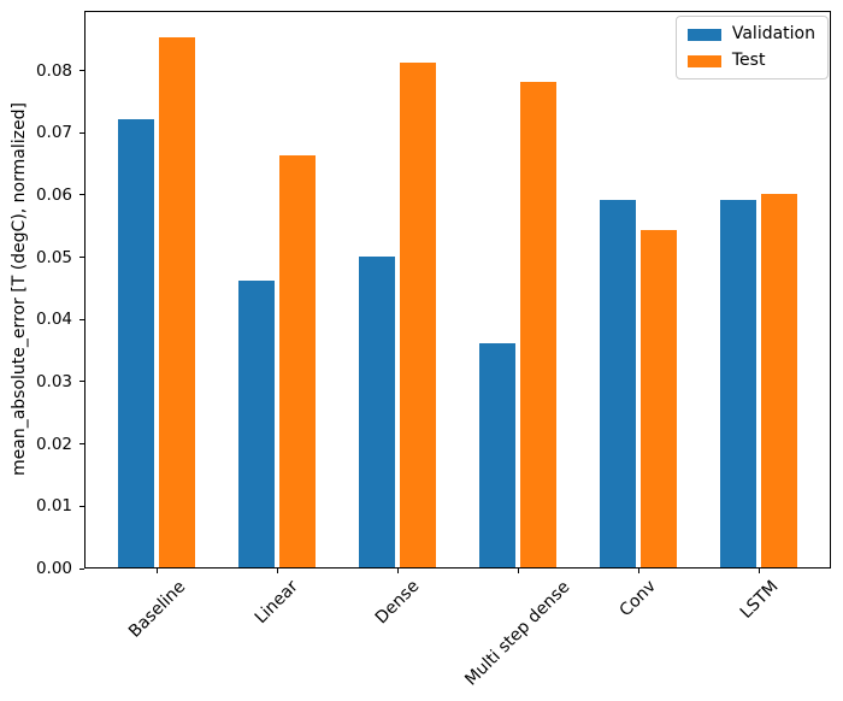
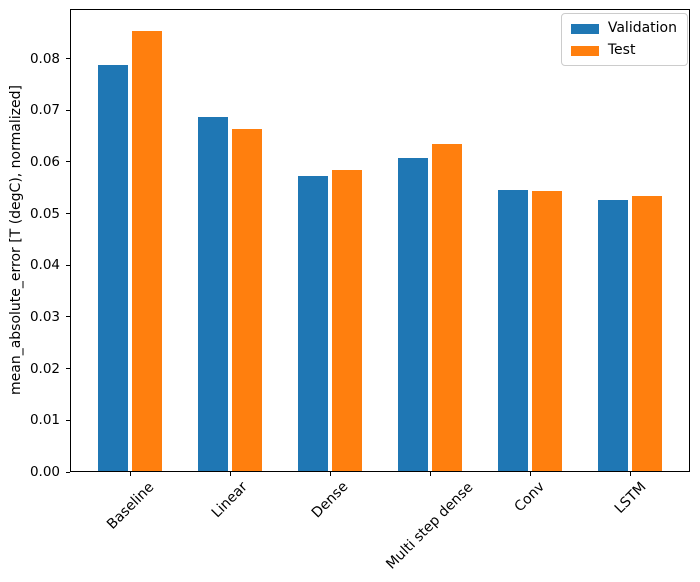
Validation/Baseline: 0.072 -> 0.079
Validation/Linear: 0.046 -> 0.069
Validation/Dense: 0.050 -> 0.057
Test/Dense: 0.081 -> 0.058
Validation/Multi step dense: 0.036 -> 0.061
Test/Multi step dense: 0.078 -> 0.063
Validation/Conv: 0.059 -> 0.054
Validation/LSTM: 0.059 -> 0.052
Test/LSTM: 0.060 -> 0.053
